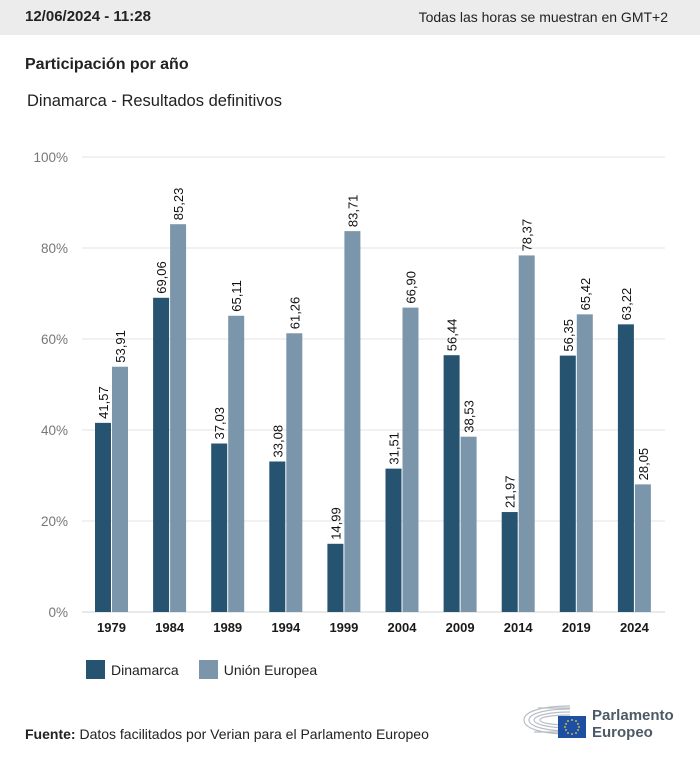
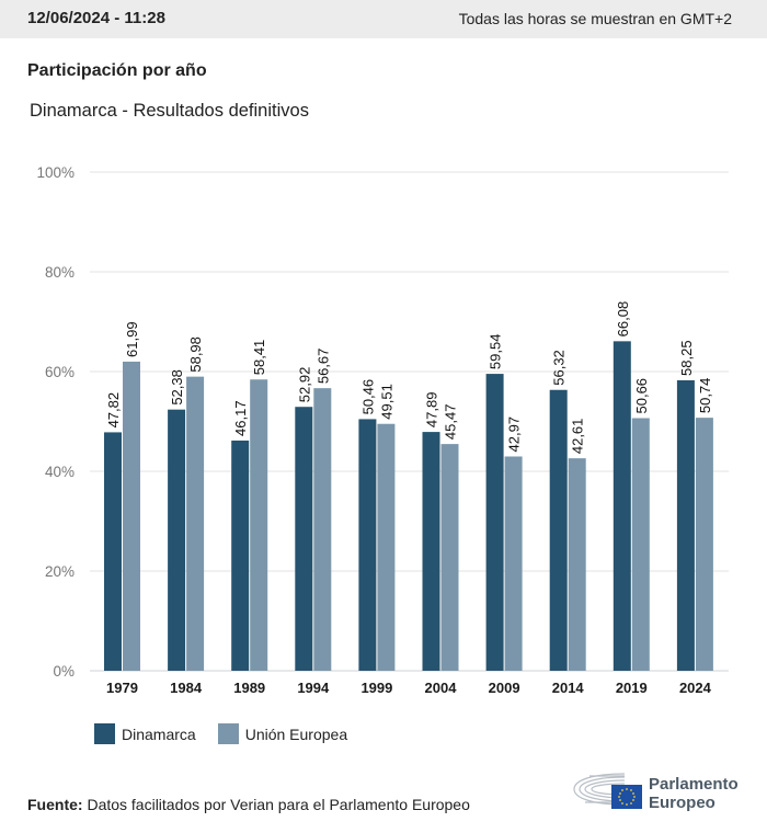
Dinamarca/1979: 41,57 -> 47,82
Unión Europea/1979: 53,91 -> 61,99
Dinamarca/1984: 69,06 -> 52,38
Unión Europea/1984: 85,23 -> 58,98
Dinamarca/1989: 37,03 -> 46,17
Unión Europea/1989: 65,11 -> 58,41
Dinamarca/1994: 33,08 -> 52,92
Unión Europea/1994: 61,26 -> 56,67
Dinamarca/1999: 14,99 -> 50,46
Unión Europea/1999: 83,71 -> 49,51
Dinamarca/2004: 31,51 -> 47,89
Unión Europea/2004: 66,90 -> 45,47
Dinamarca/2009: 56,44 -> 59,54
Unión Europea/2009: 38,53 -> 42,97
Dinamarca/2014: 21,97 -> 56,32
Unión Europea/2014: 78,37 -> 42,61
Dinamarca/2019: 56,35 -> 66,08
Unión Europea/2019: 65,42 -> 50,66
Dinamarca/2024: 63,22 -> 58,25
Unión Europea/2024: 28,05 -> 50,74
